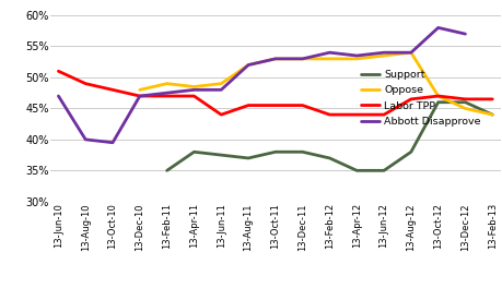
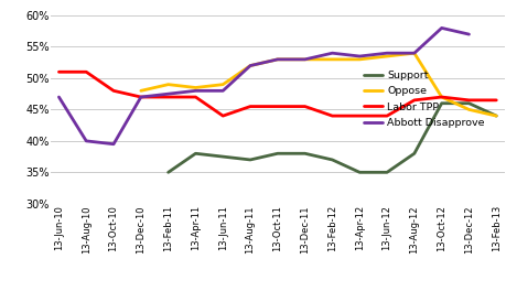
Labor TPP/13-Aug-10: 49.0% -> 51.0%
